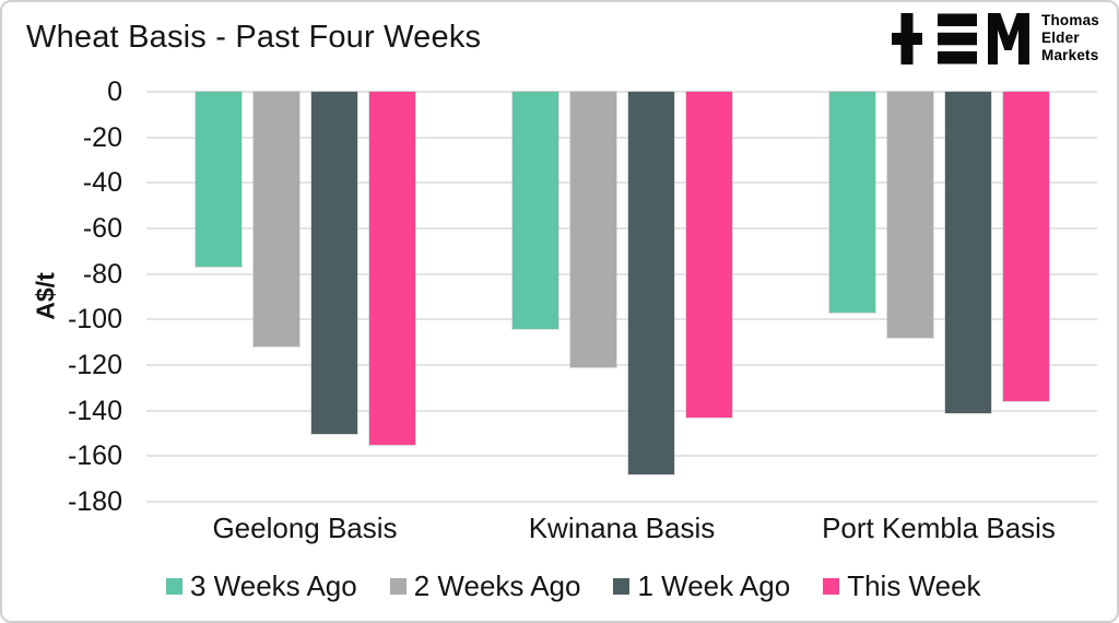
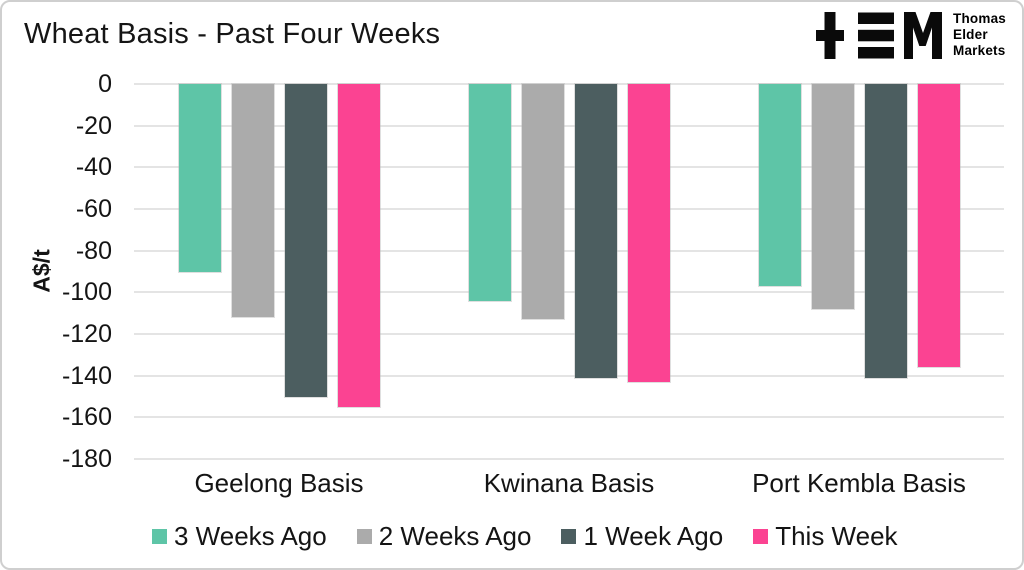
3 Weeks Ago/Geelong Basis: -77 -> -90
2 Weeks Ago/Kwinana Basis: -121 -> -113
1 Week Ago/Kwinana Basis: -168 -> -141
